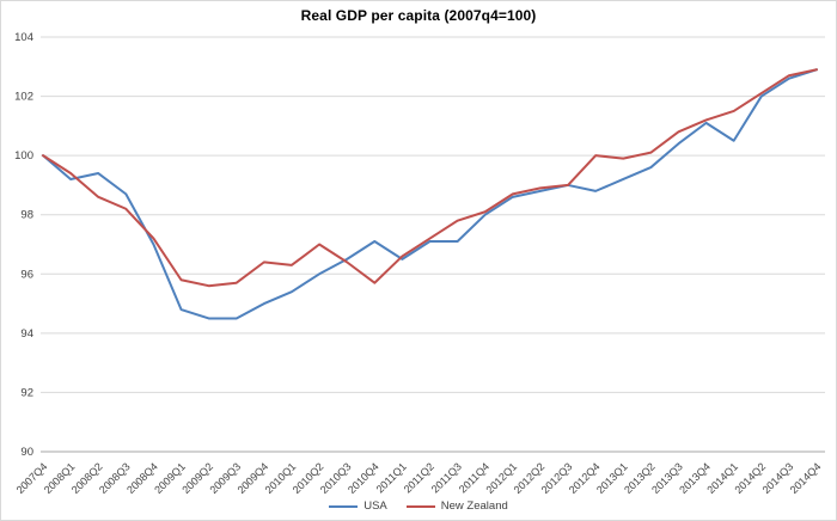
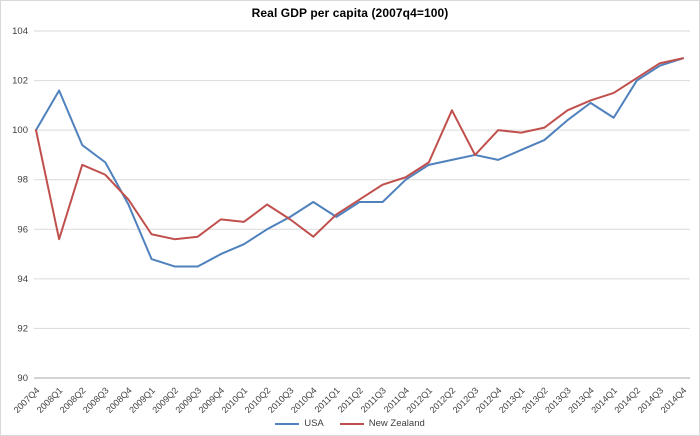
USA/2008Q1: 99.2 -> 101.6
New Zealand/2008Q1: 99.4 -> 95.6
New Zealand/2012Q2: 98.9 -> 100.8
